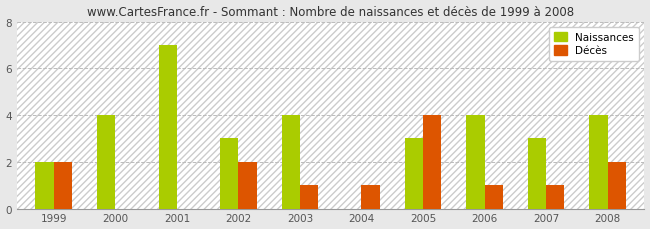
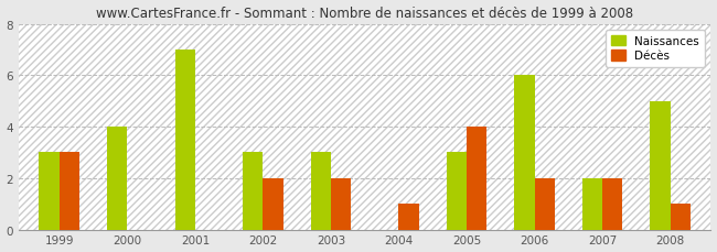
Naissances/1999: 2 -> 3
Décès/1999: 2 -> 3
Naissances/2003: 4 -> 3
Décès/2003: 1 -> 2
Naissances/2006: 4 -> 6
Décès/2006: 1 -> 2
Naissances/2007: 3 -> 2
Décès/2007: 1 -> 2
Naissances/2008: 4 -> 5
Décès/2008: 2 -> 1
